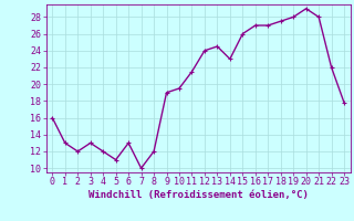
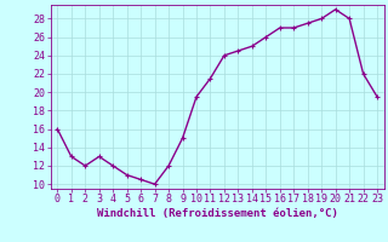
6: 13.0 -> 10.5
9: 19.0 -> 15.0
14: 23.0 -> 25.0
23: 17.8 -> 19.5
